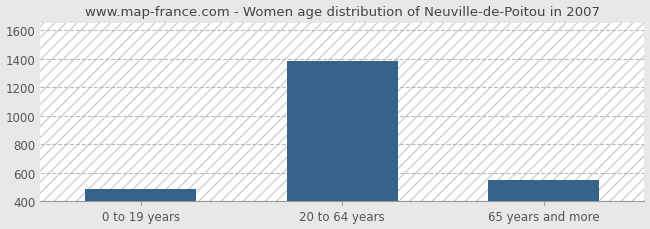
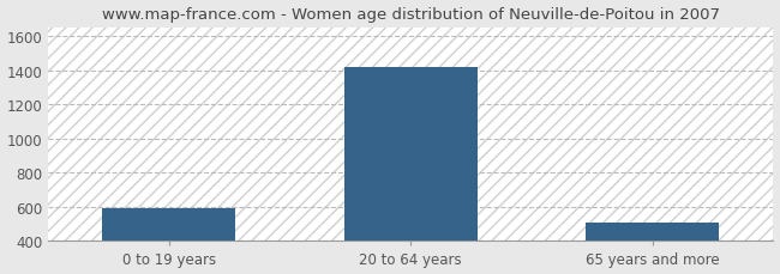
0 to 19 years: 490 -> 590
20 to 64 years: 1380 -> 1420
65 years and more: 550 -> 500
